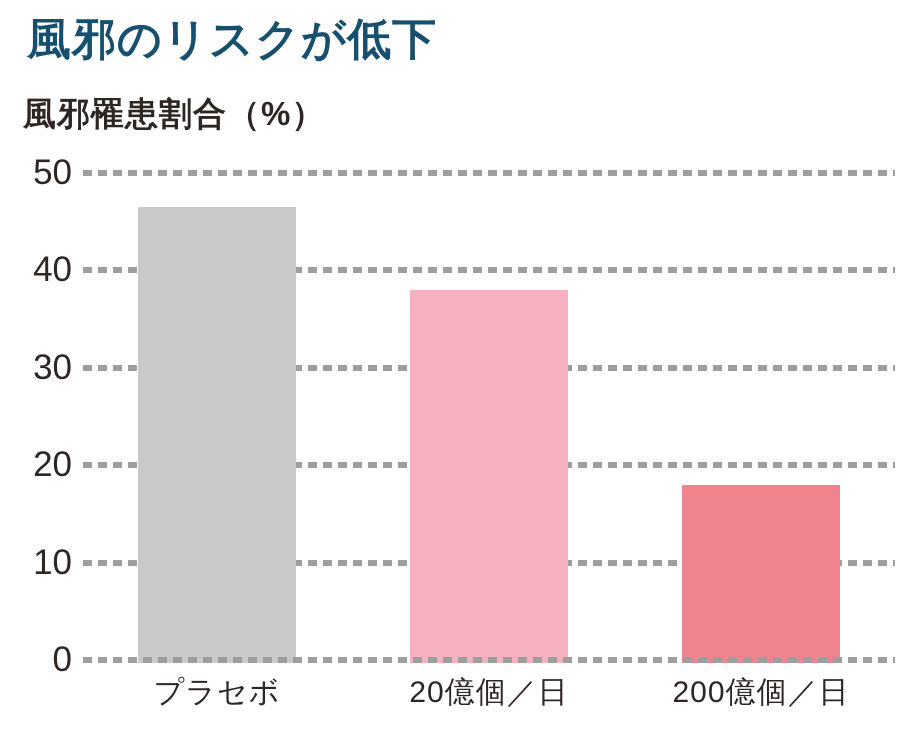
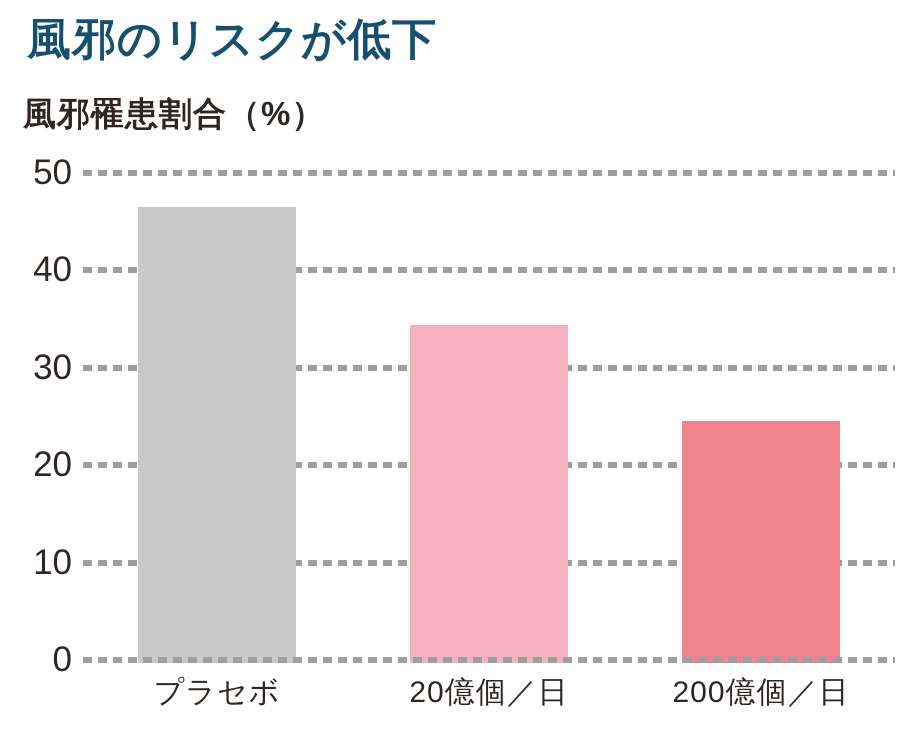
20億個／日: 38 -> 34
200億個／日: 18 -> 24
